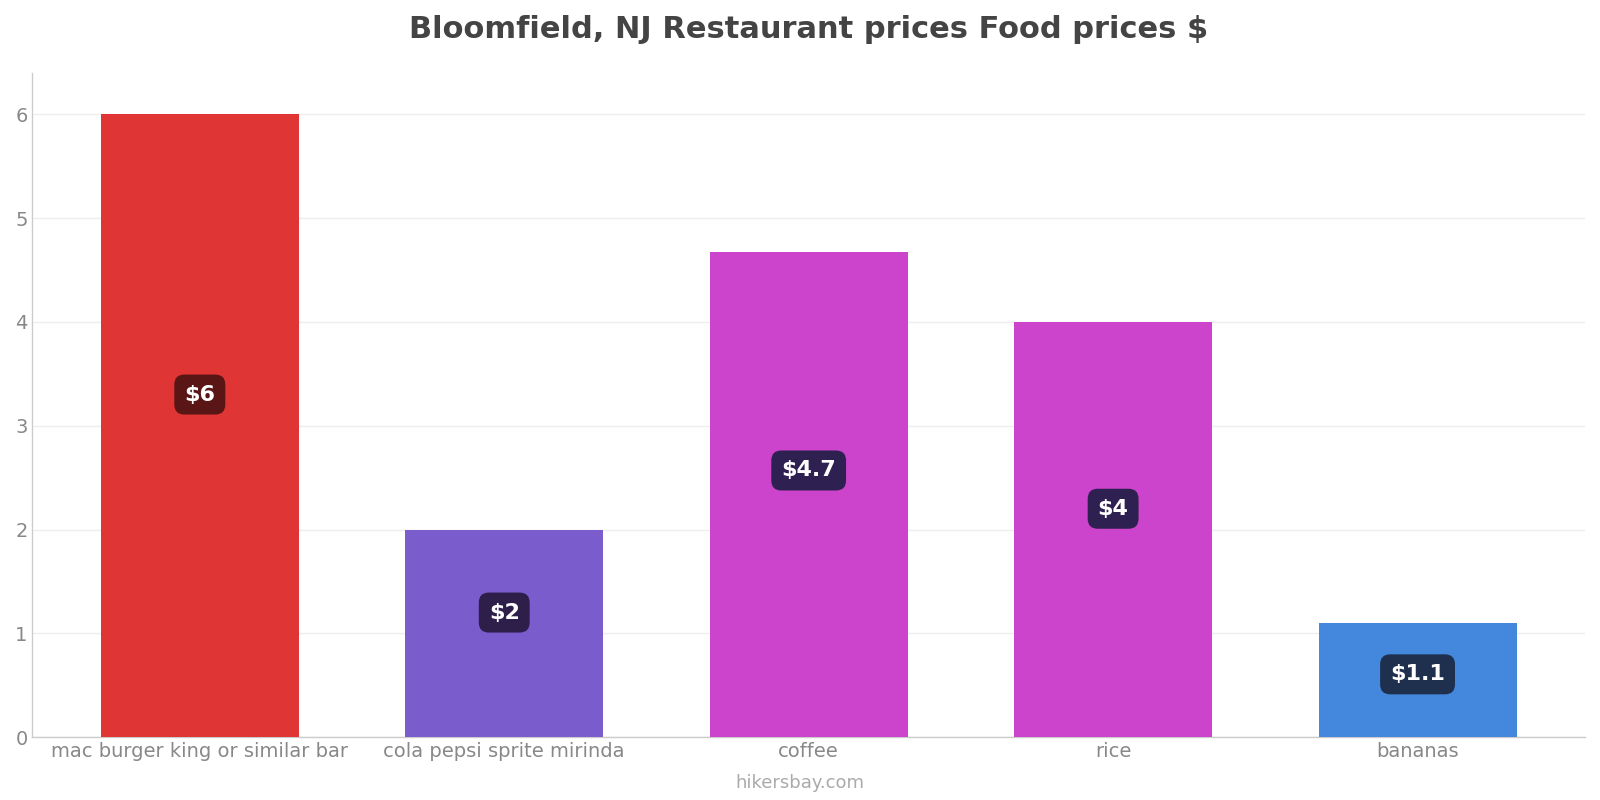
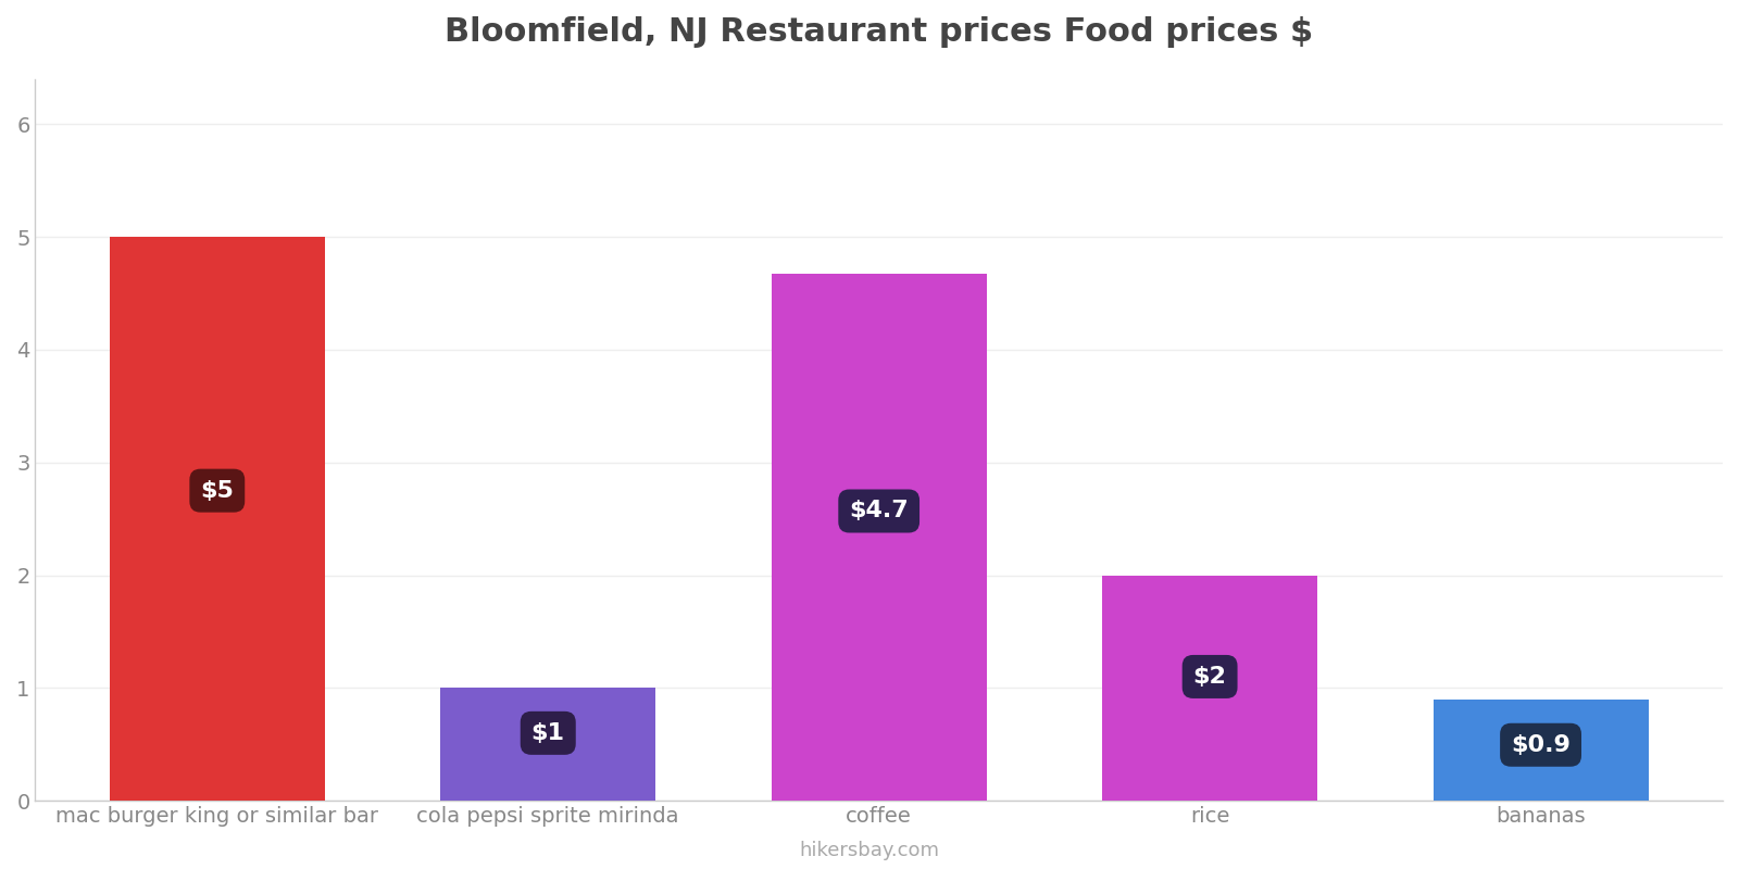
mac burger king or similar bar: $6 -> $5
cola pepsi sprite mirinda: $2 -> $1
rice: $4 -> $2
bananas: $1.1 -> $0.9
